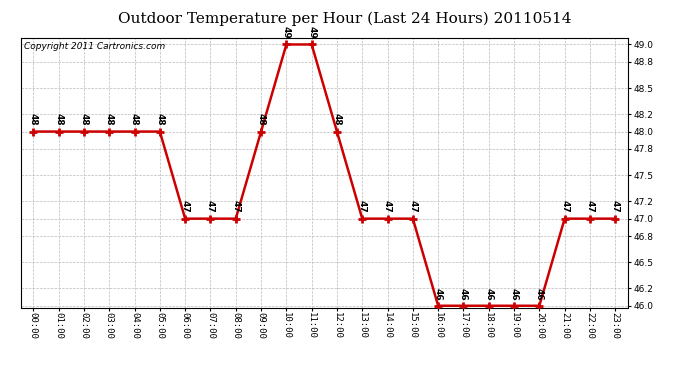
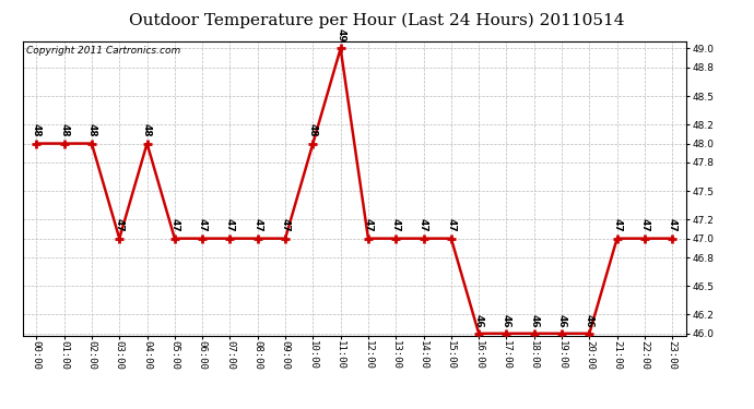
03:00: 48 -> 47
05:00: 48 -> 47
09:00: 48 -> 47
10:00: 49 -> 48
12:00: 48 -> 47
